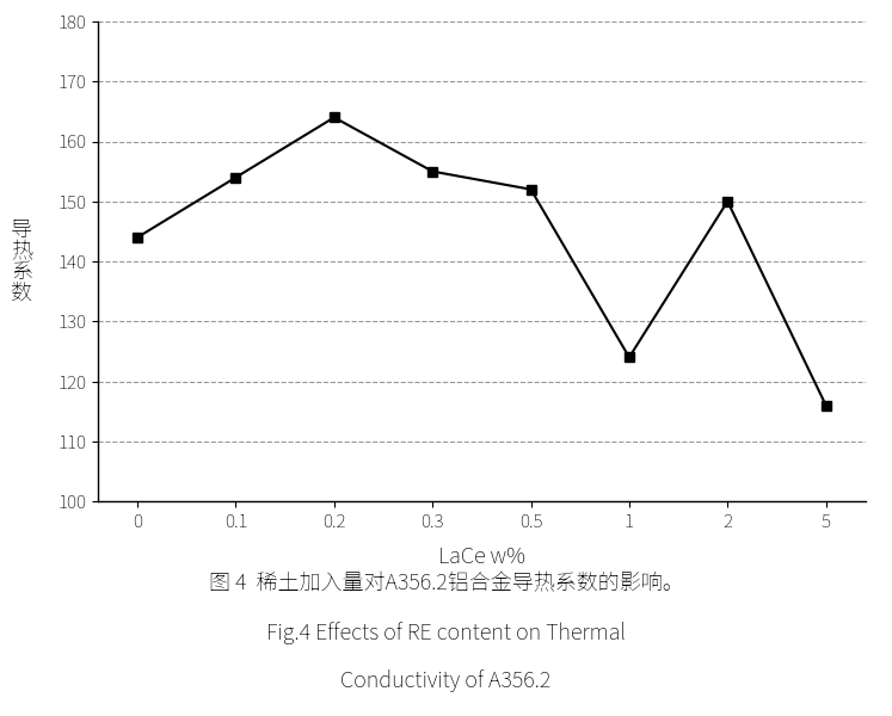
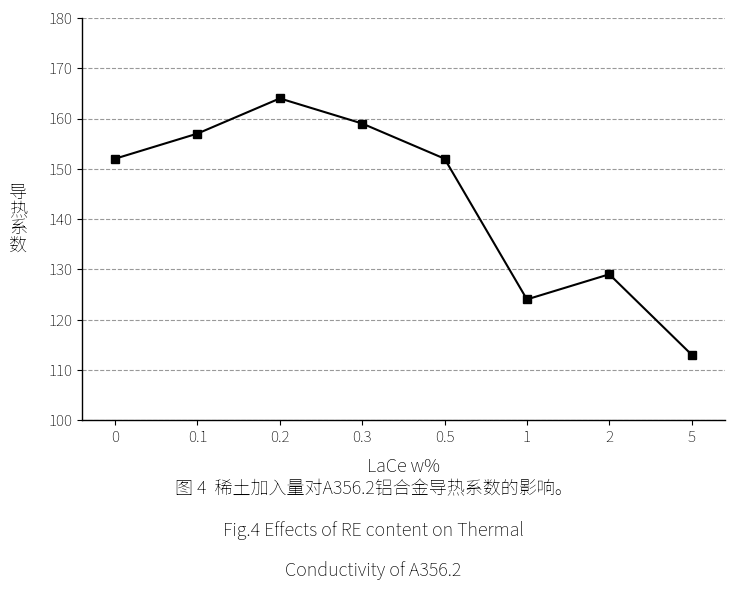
0: 144 -> 152
0.1: 154 -> 157
0.3: 155 -> 159
2: 150 -> 129
5: 116 -> 113
